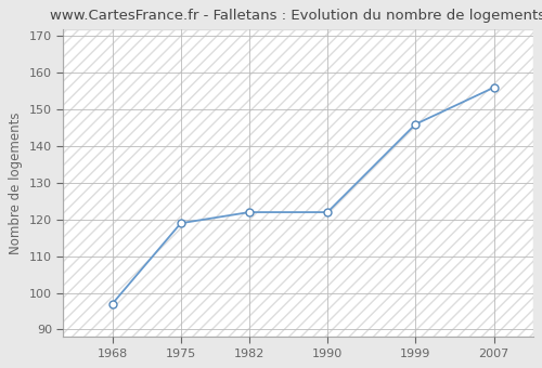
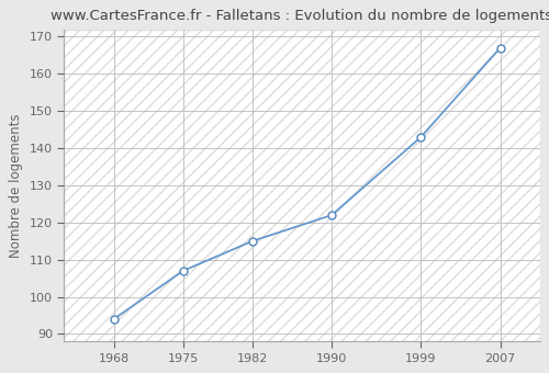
1968: 97 -> 94
1975: 119 -> 107
1982: 122 -> 115
1999: 146 -> 143
2007: 156 -> 167
